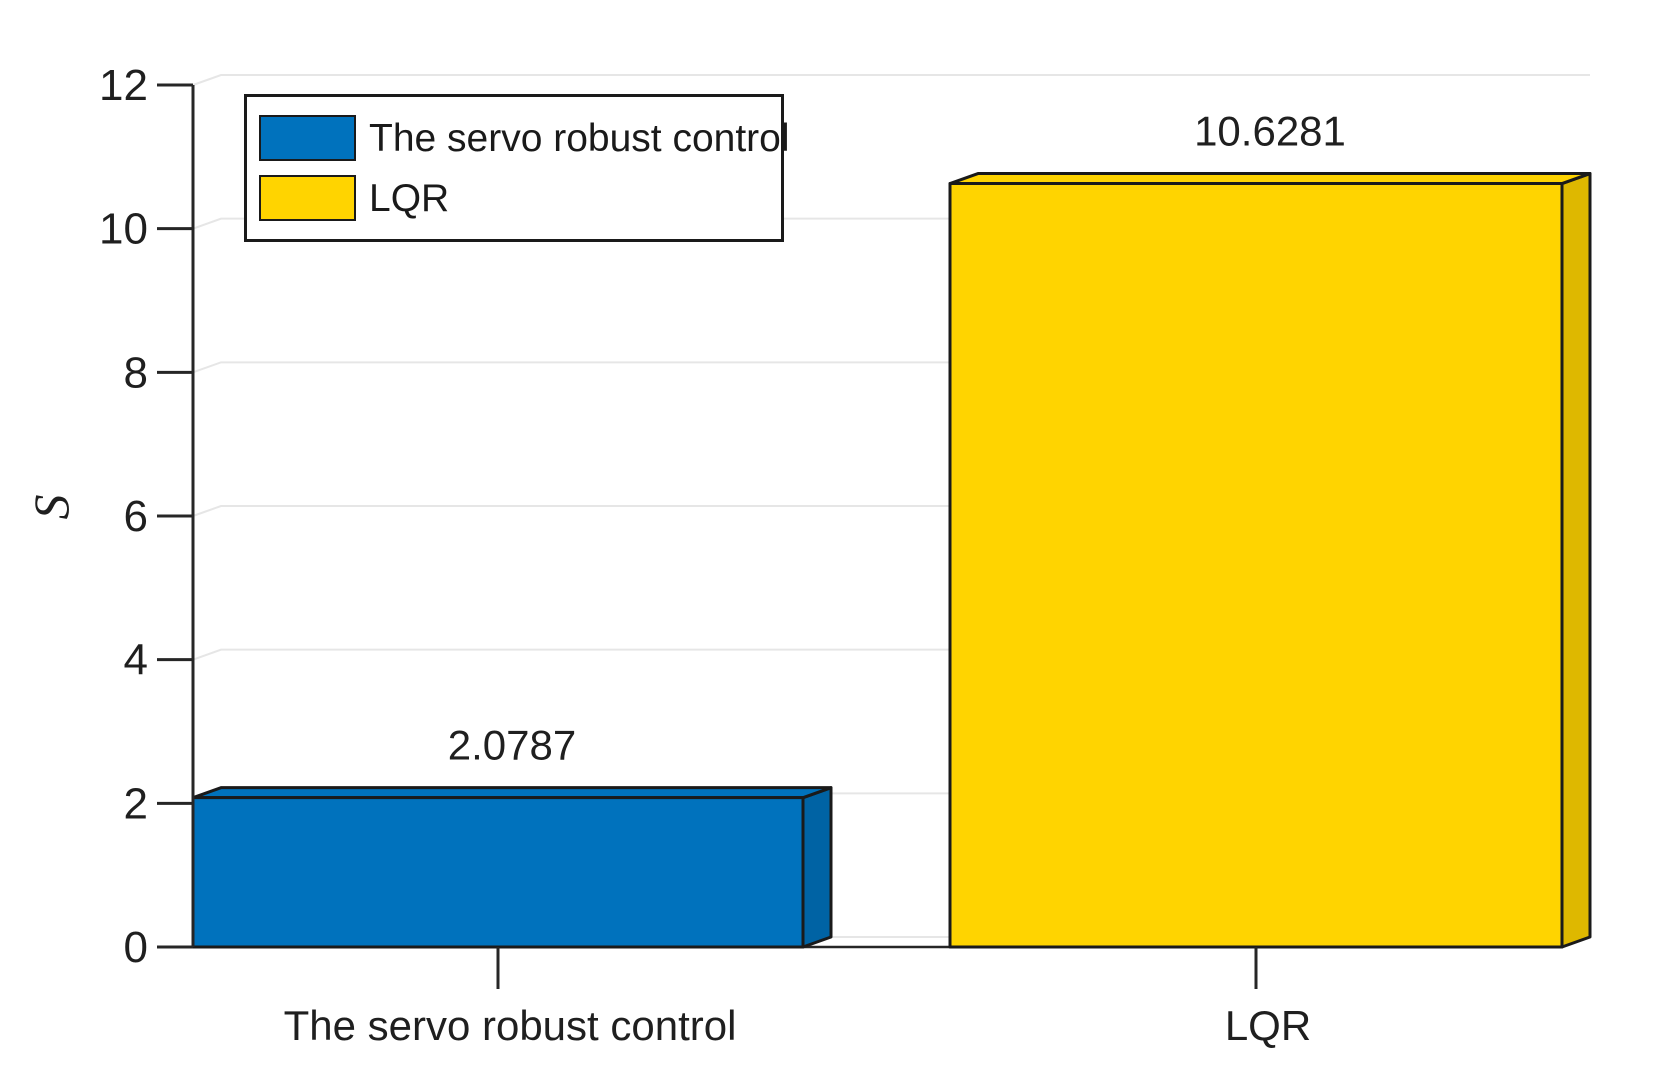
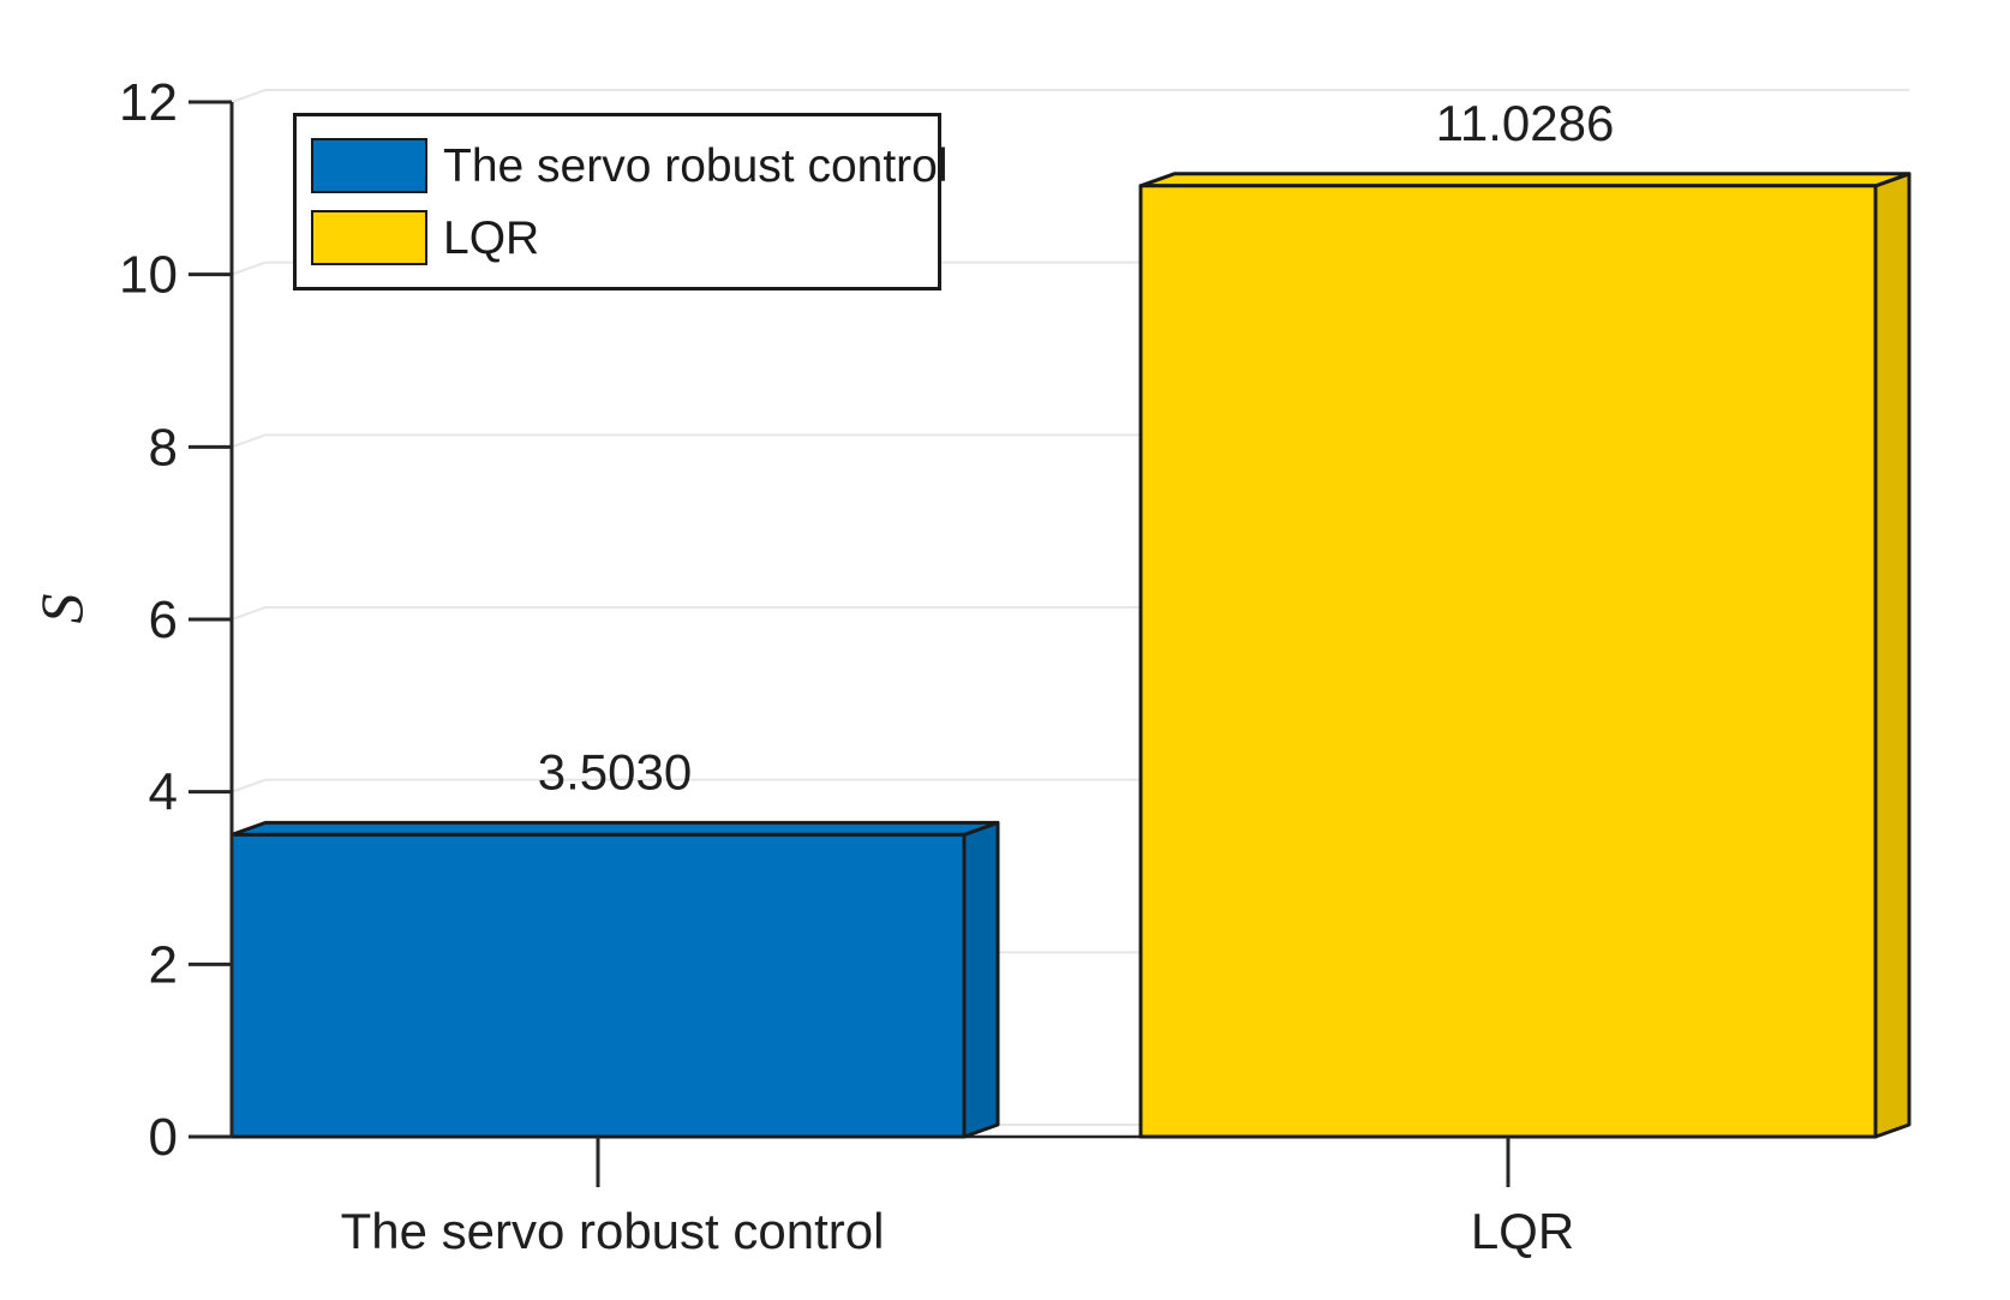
The servo robust control: 2.0787 -> 3.5030
LQR: 10.6281 -> 11.0286
